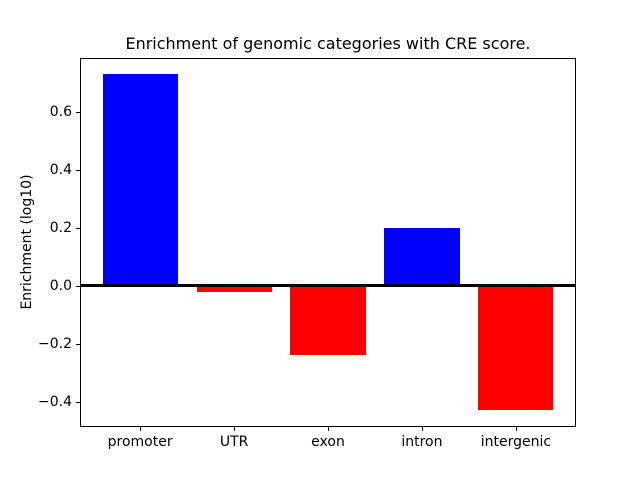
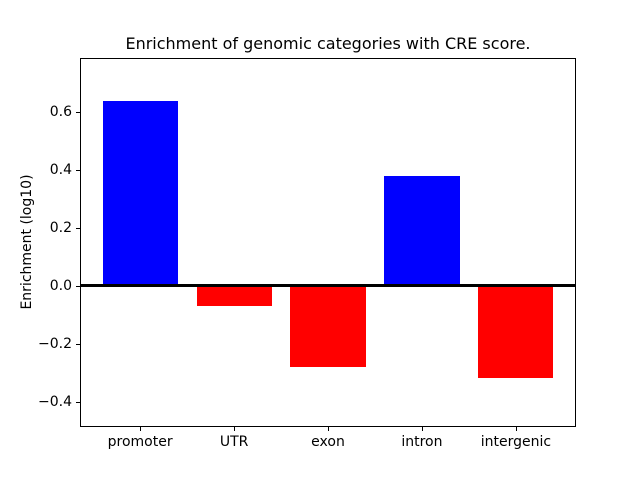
promoter: 0.73 -> 0.64
UTR: -0.02 -> -0.07
exon: -0.24 -> -0.28
intron: 0.20 -> 0.38
intergenic: -0.43 -> -0.32
